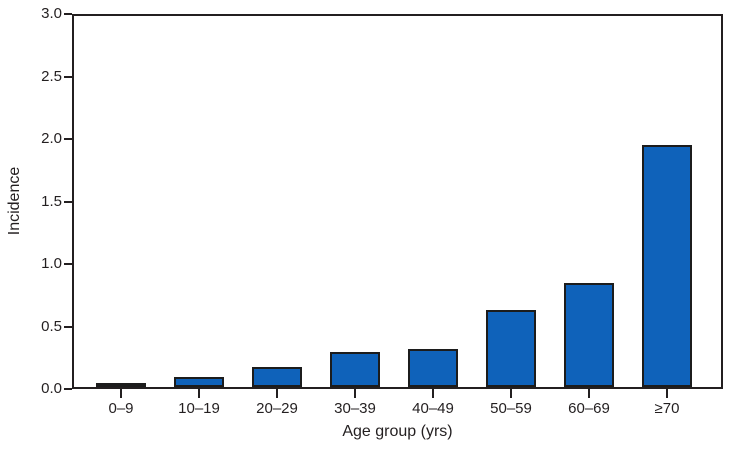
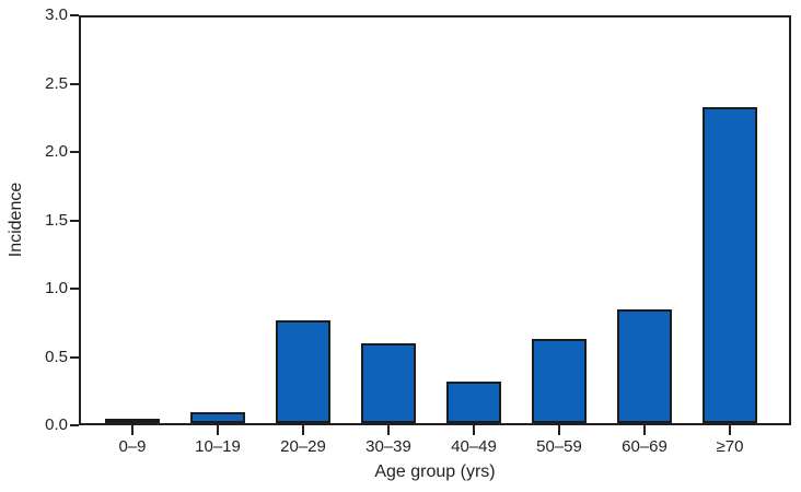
20–29: 0.16 -> 0.76
30–39: 0.28 -> 0.59
≥70: 1.96 -> 2.34
